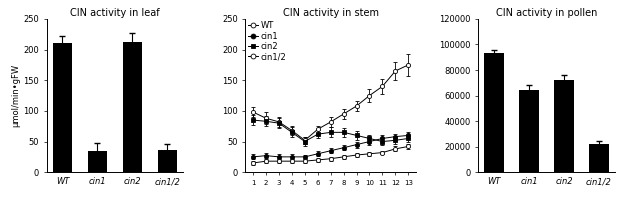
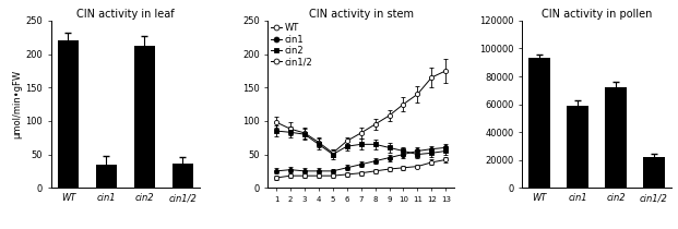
CIN activity in leaf/WT: 210 -> 220
CIN activity in pollen/cin1: 64000 -> 59000
